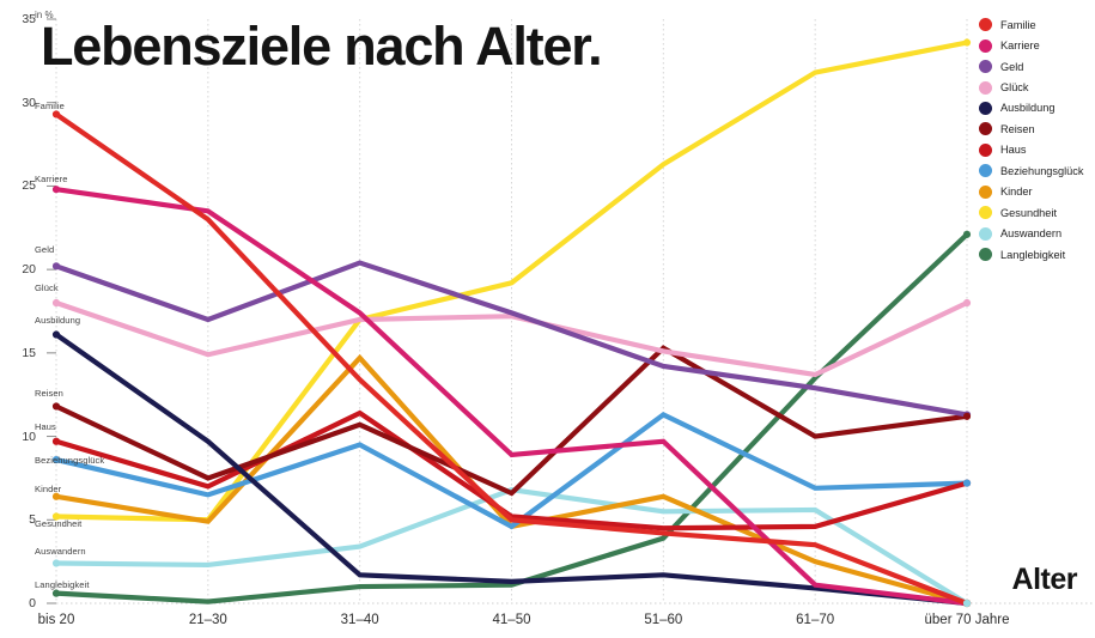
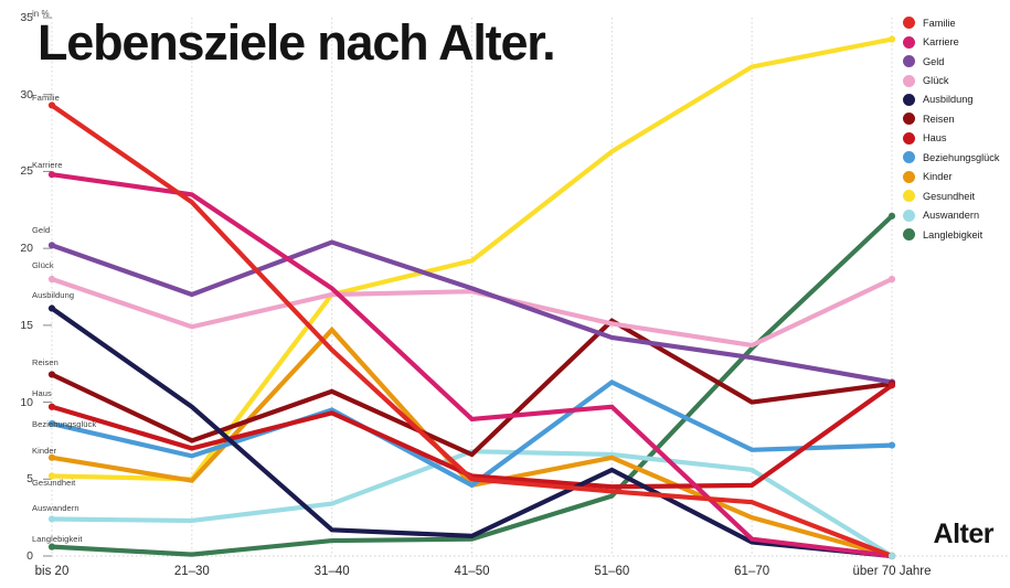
Haus/31–40: 11.4 -> 9.3
Ausbildung/51–60: 1.7 -> 5.6
Auswandern/51–60: 5.5 -> 6.6
Haus/über 70 Jahre: 7.2 -> 11.1
